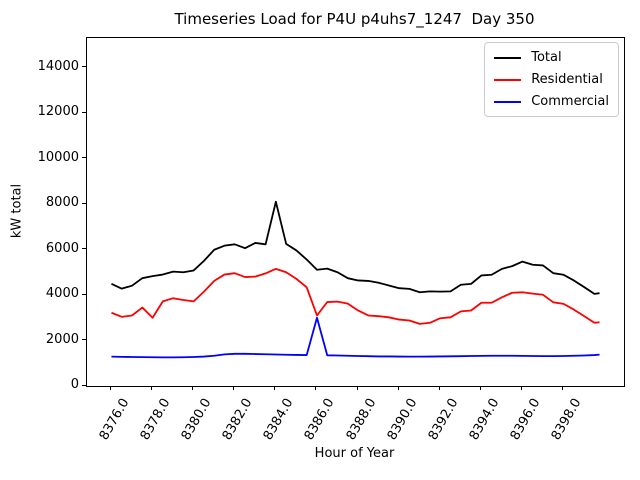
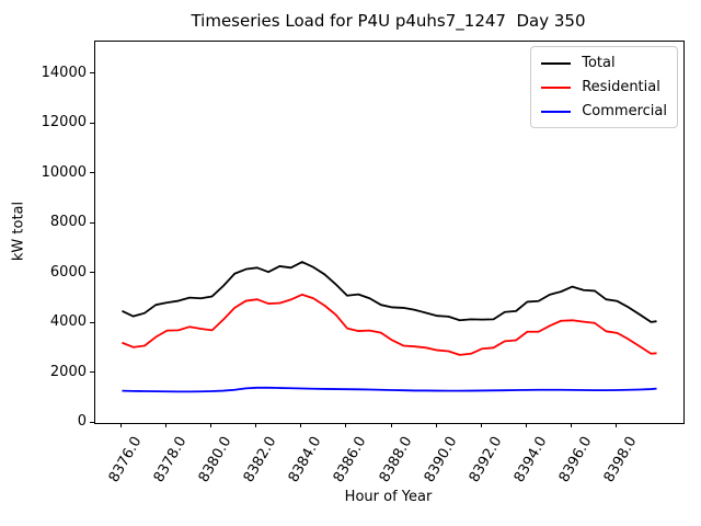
Residential/8378.0: 3000 -> 3700
Total/8384.0: 8100 -> 6500
Residential/8386.0: 3100 -> 3800
Commercial/8386.0: 3000 -> 1400
